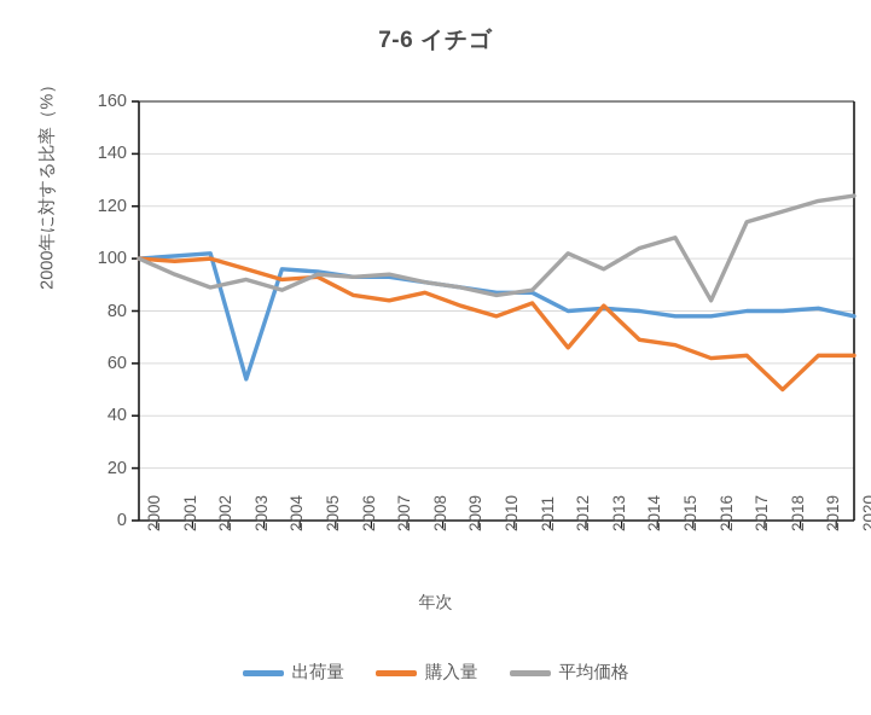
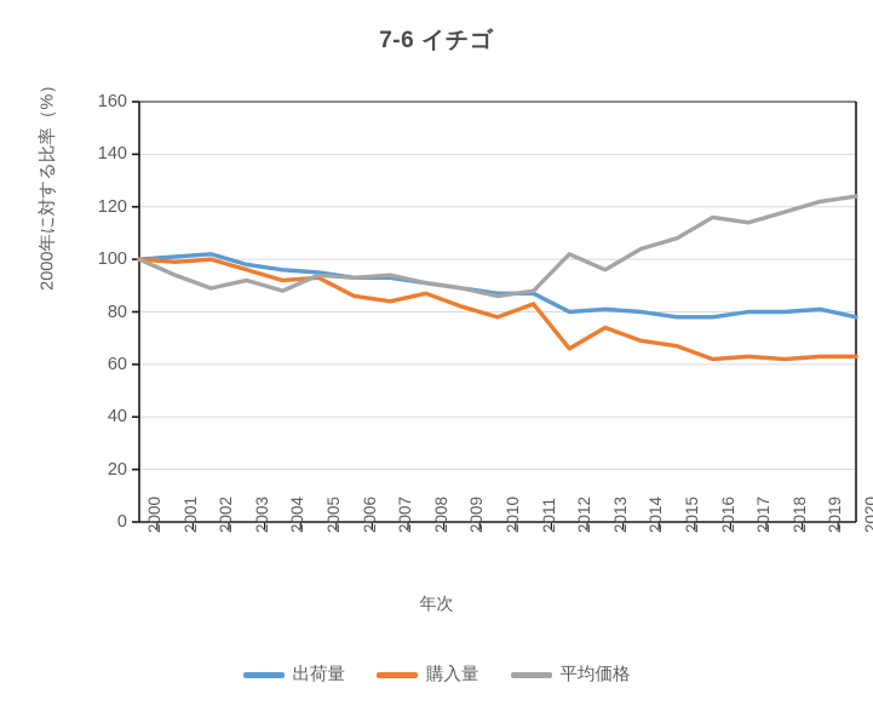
出荷量/2003: 54 -> 98
購入量/2013: 82 -> 74
平均価格/2016: 84 -> 116
購入量/2018: 50 -> 62
